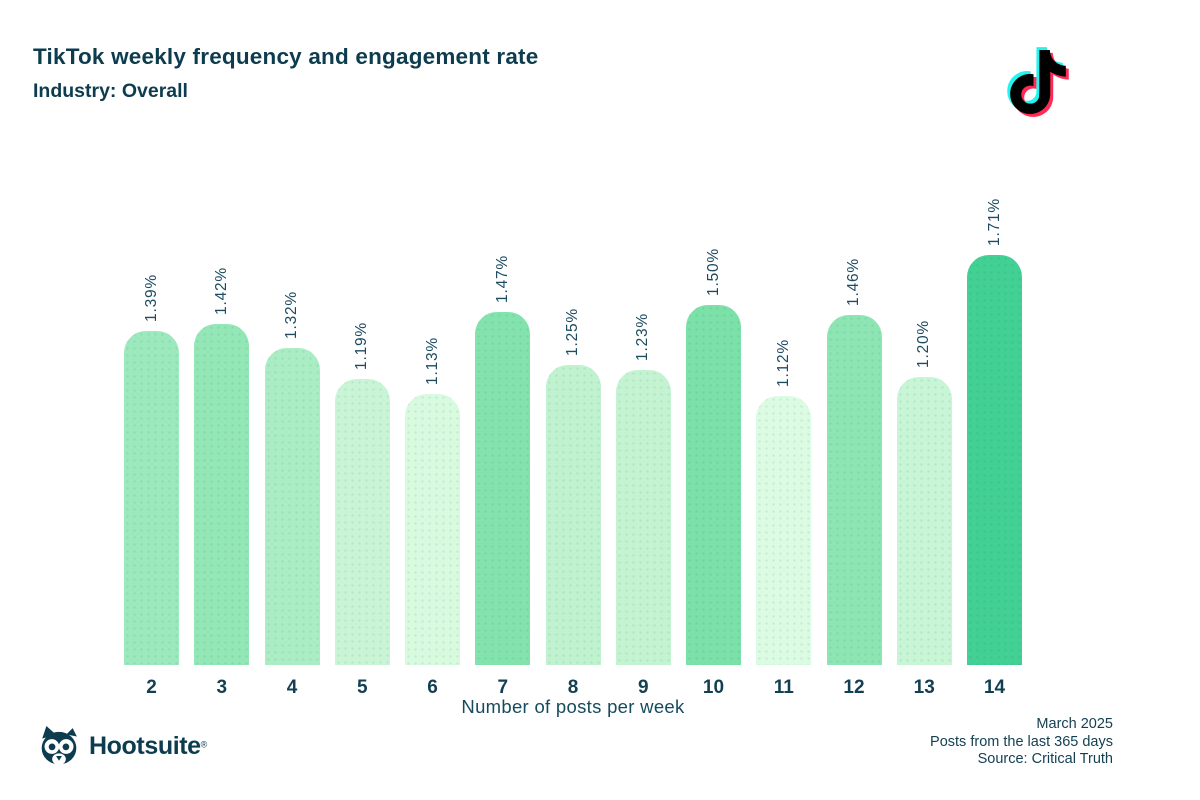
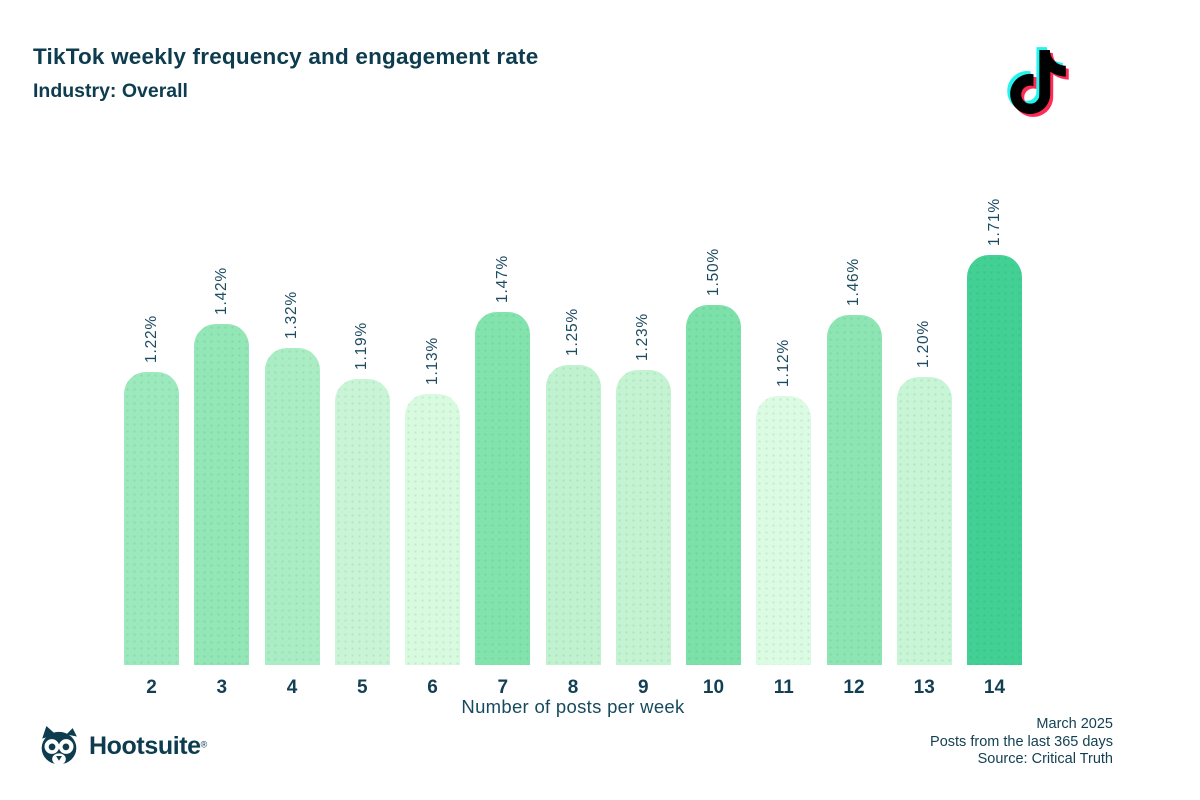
2: 1.39% -> 1.22%
